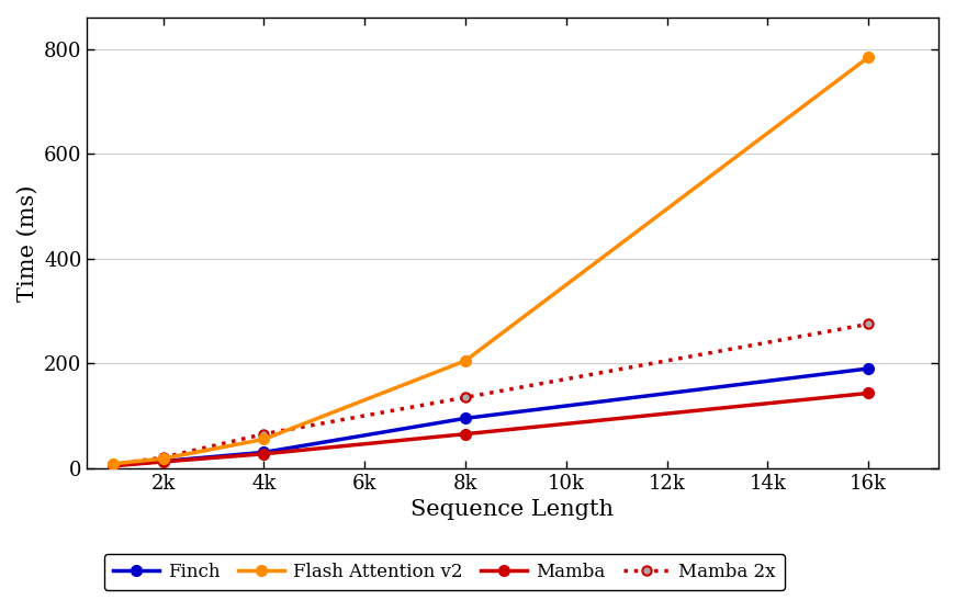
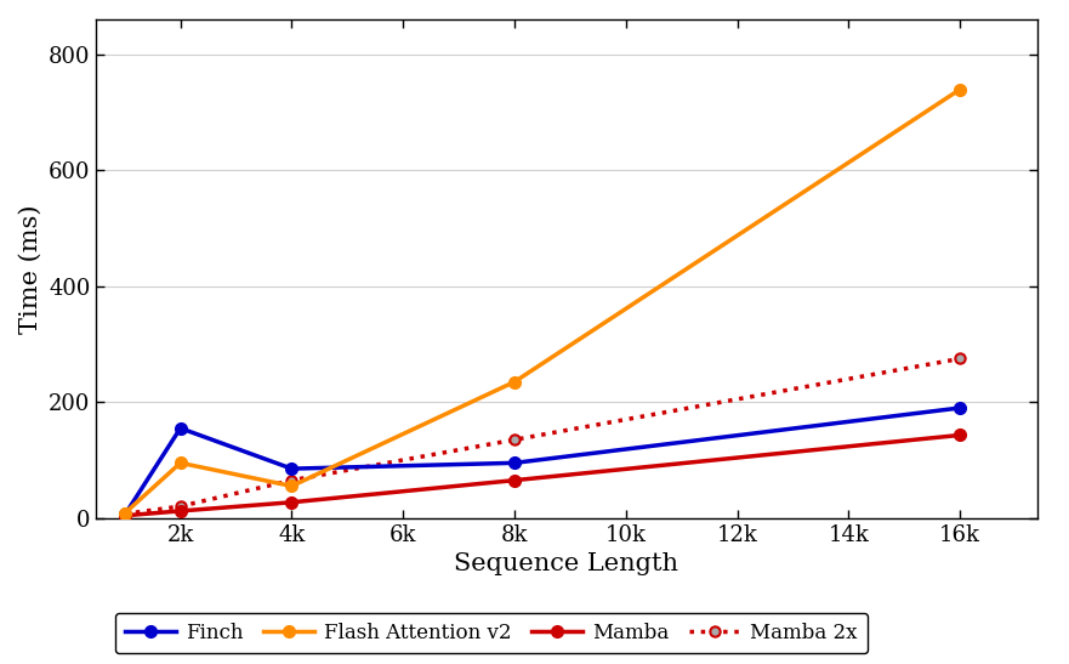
Finch/2k: 13 -> 155
Flash Attention v2/2k: 18 -> 95
Finch/4k: 30 -> 85
Flash Attention v2/8k: 205 -> 235
Flash Attention v2/16k: 785 -> 740
